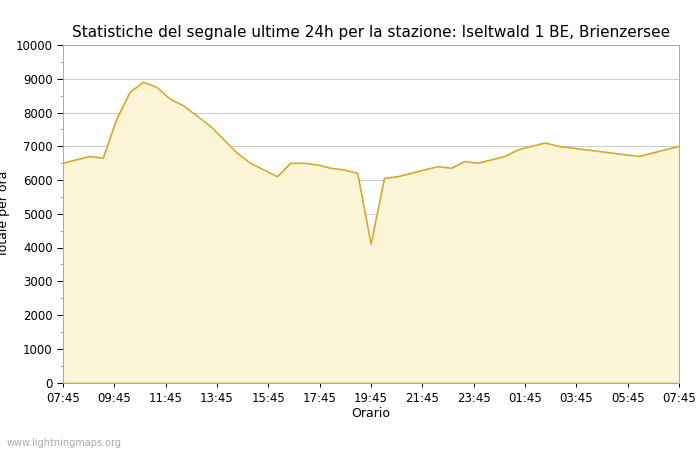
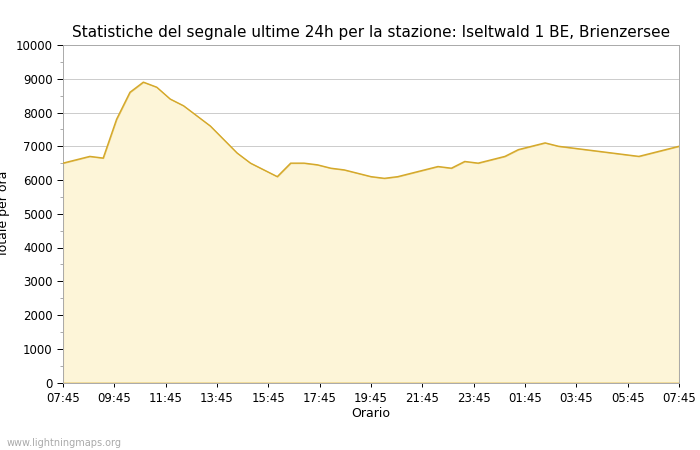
19:45: 4100 -> 6100
